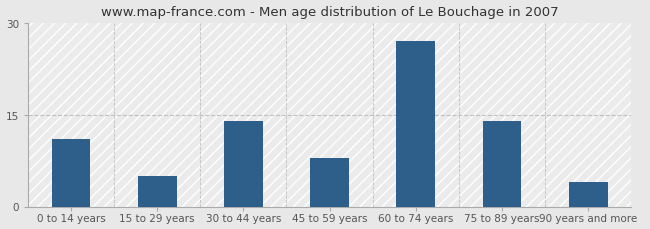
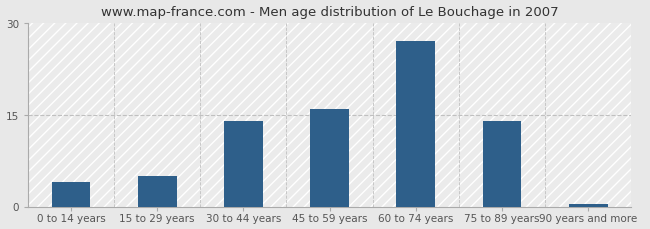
0 to 14 years: 11.0 -> 4.0
45 to 59 years: 8.0 -> 16.0
90 years and more: 4.0 -> 0.4
